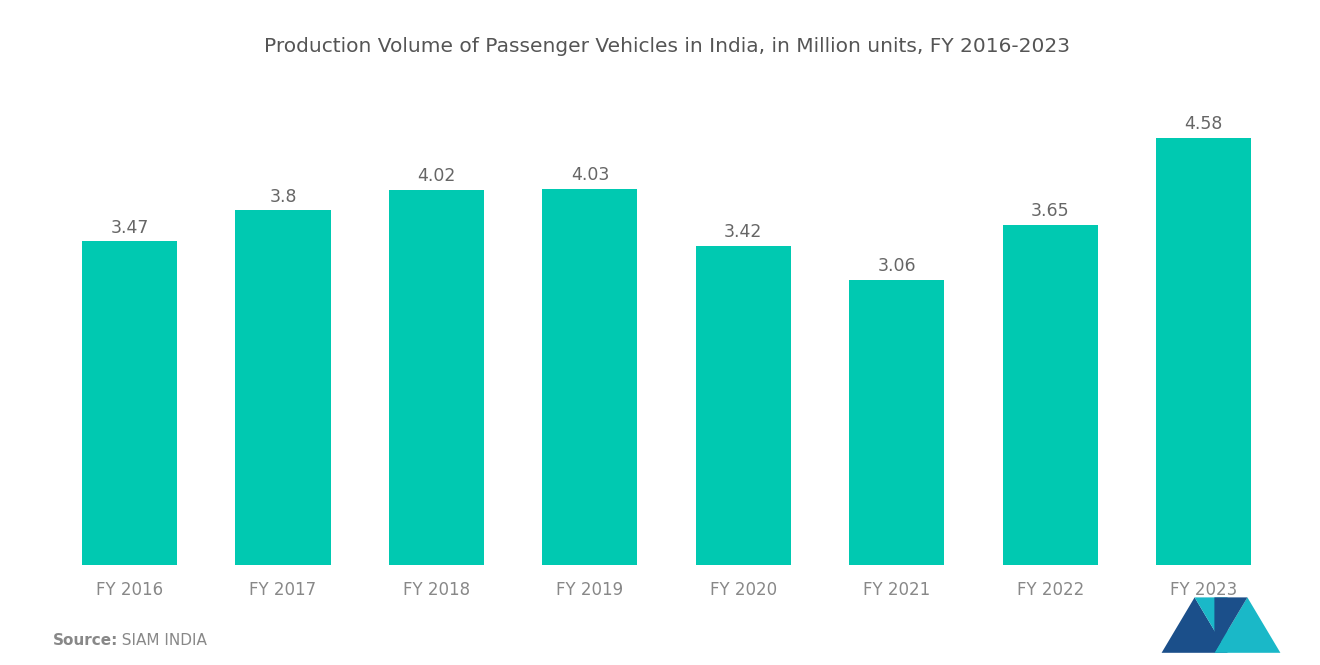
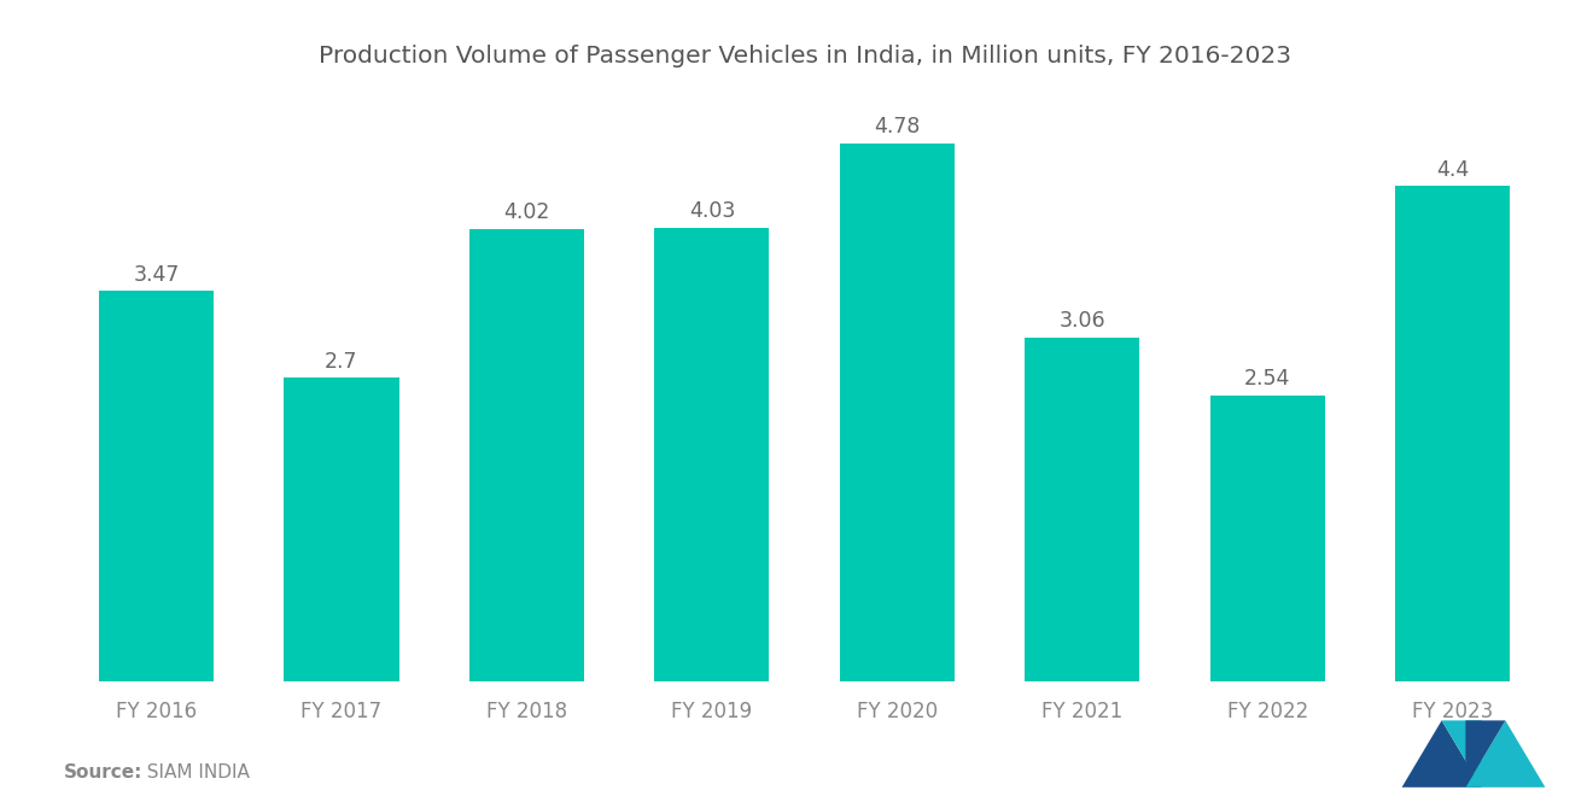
FY 2017: 3.8 -> 2.7
FY 2020: 3.42 -> 4.78
FY 2022: 3.65 -> 2.54
FY 2023: 4.58 -> 4.4
